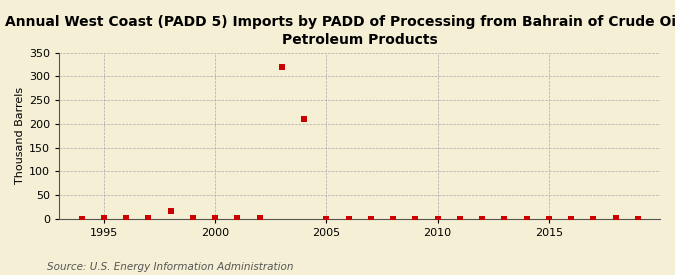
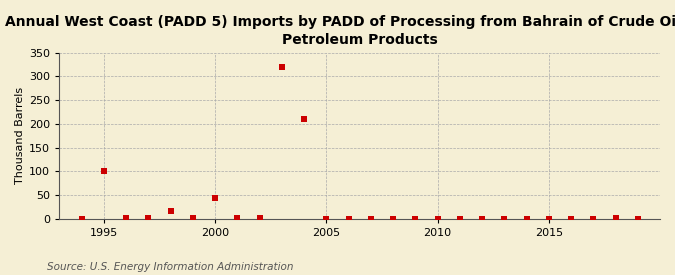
1995: 1 -> 100
2000: 1 -> 45
